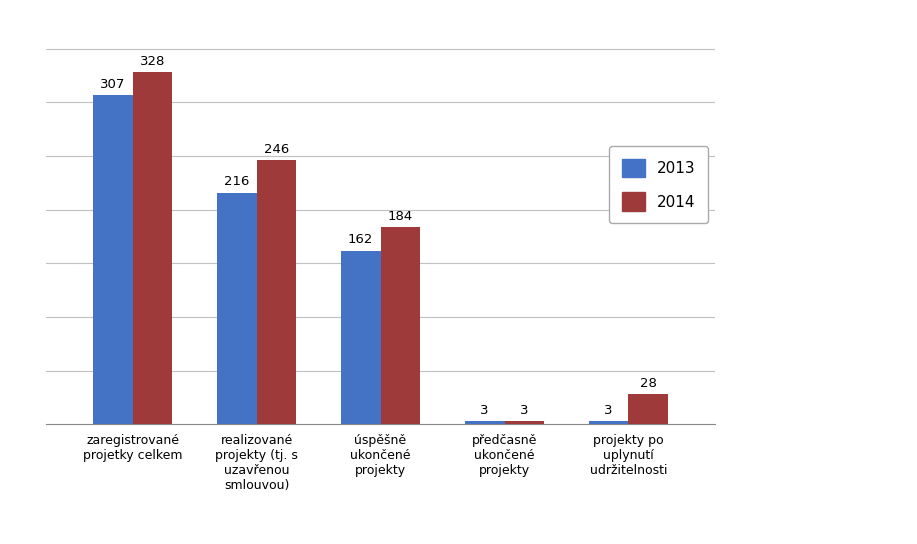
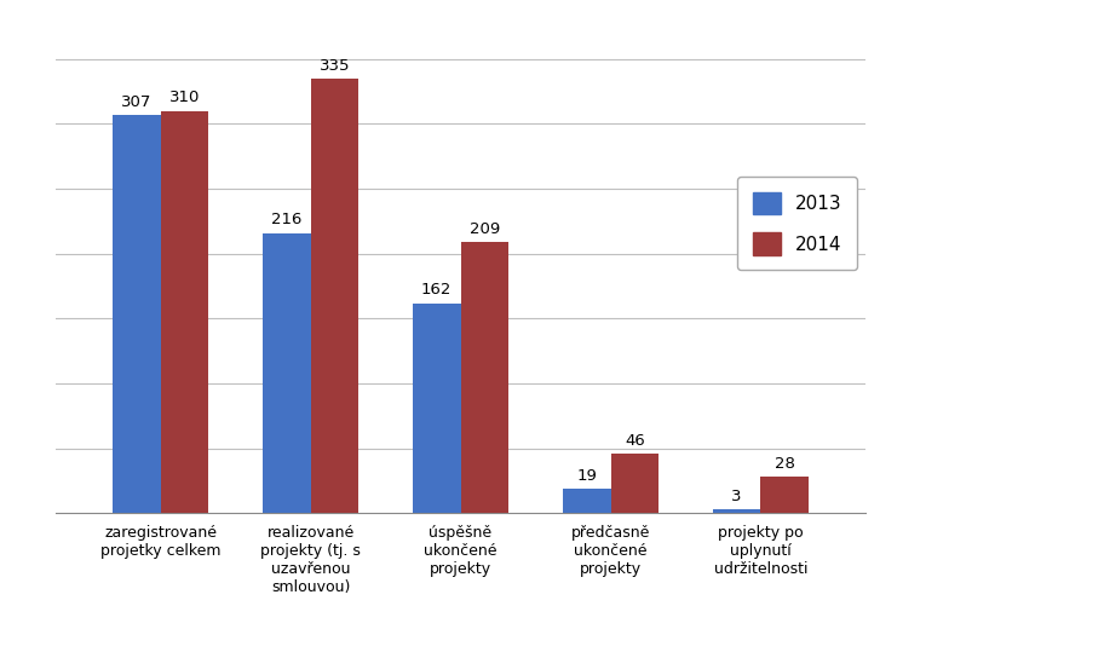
2014/zaregistrované projetky celkem: 328 -> 310
2014/realizované projekty (tj. s uzavřenou smlouvou): 246 -> 335
2014/úspěšně ukončené projekty: 184 -> 209
2013/předčasně ukončené projekty: 3 -> 19
2014/předčasně ukončené projekty: 3 -> 46
